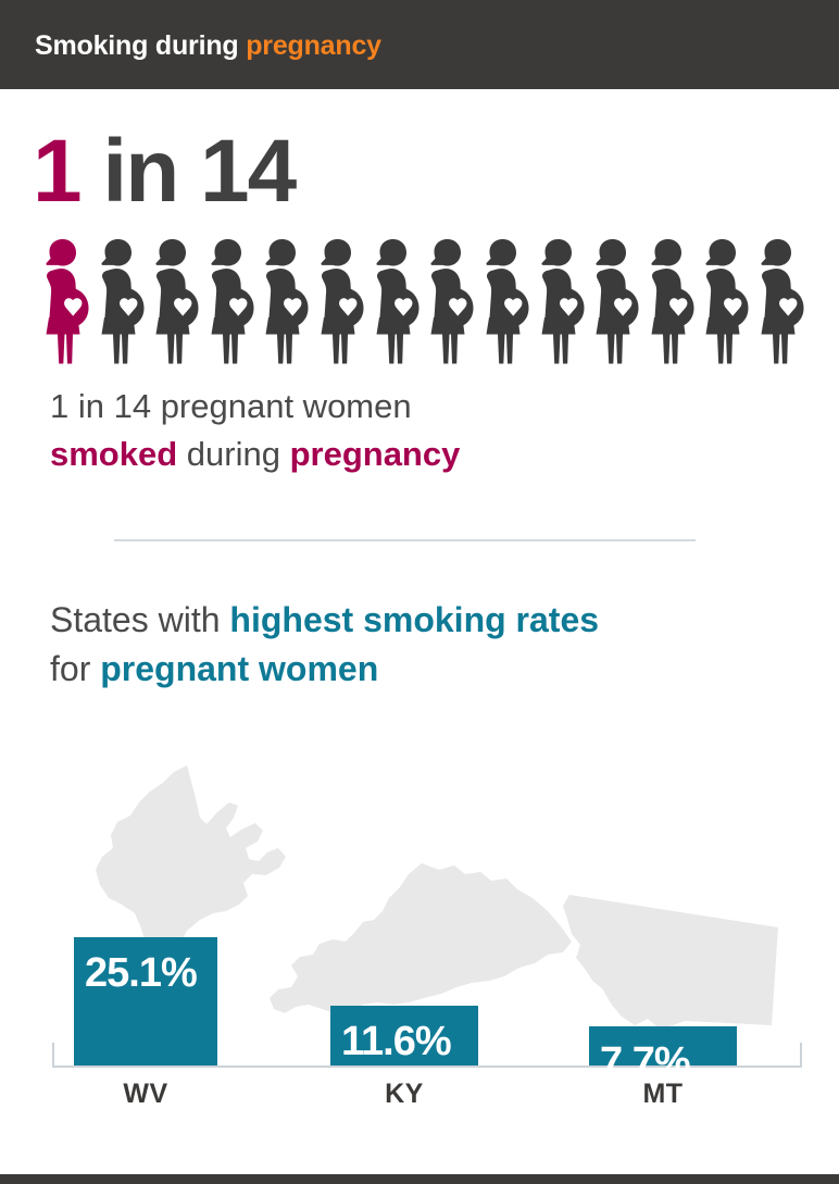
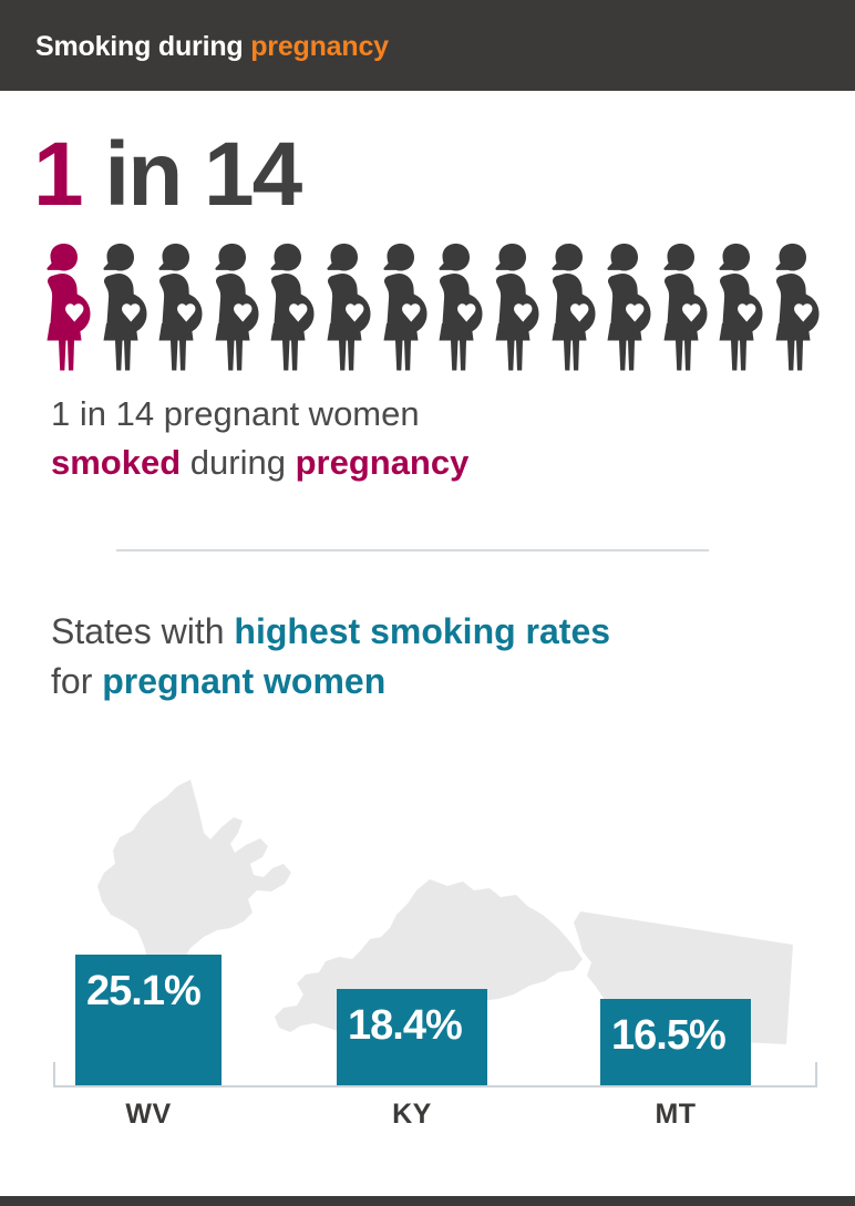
KY: 11.6% -> 18.4%
MT: 7.7% -> 16.5%
